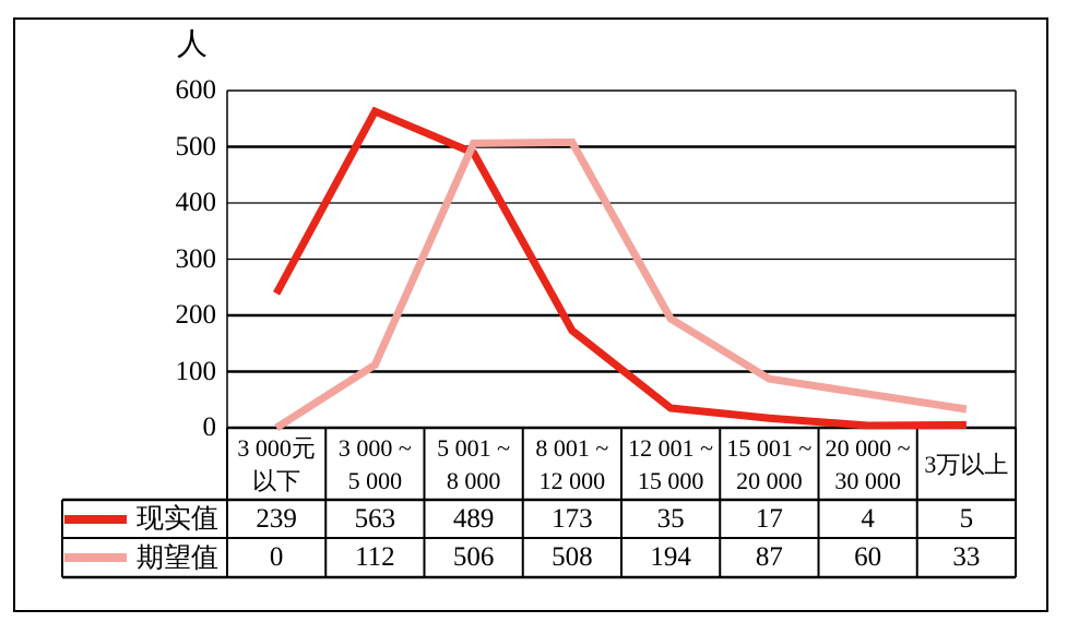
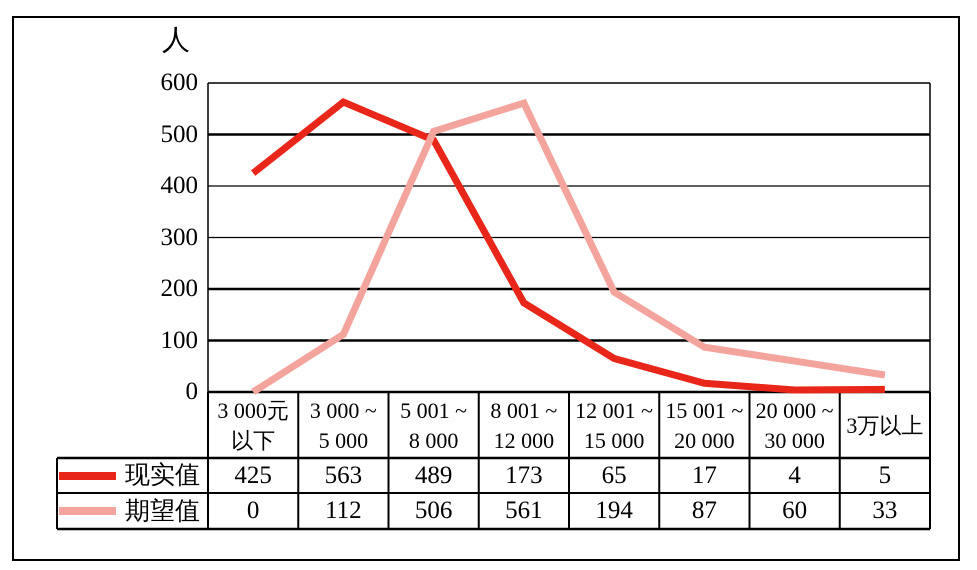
现实值/3 000元 以下: 239 -> 425
期望值/8 001 ~ 12 000: 508 -> 561
现实值/12 001 ~ 15 000: 35 -> 65
